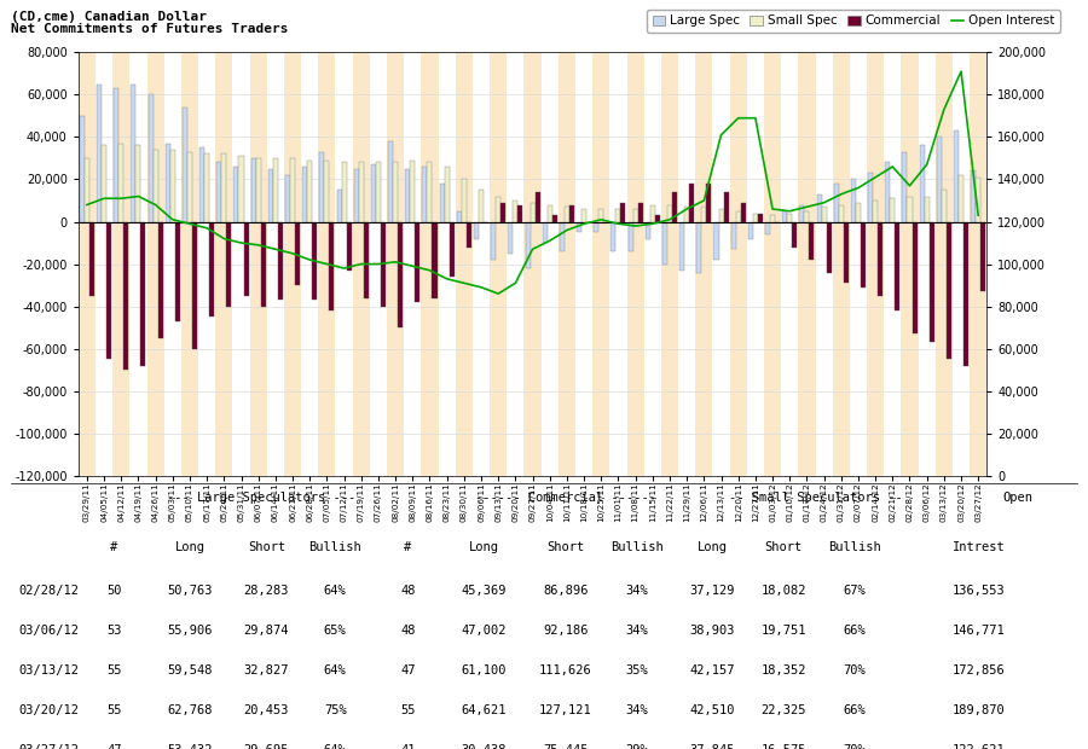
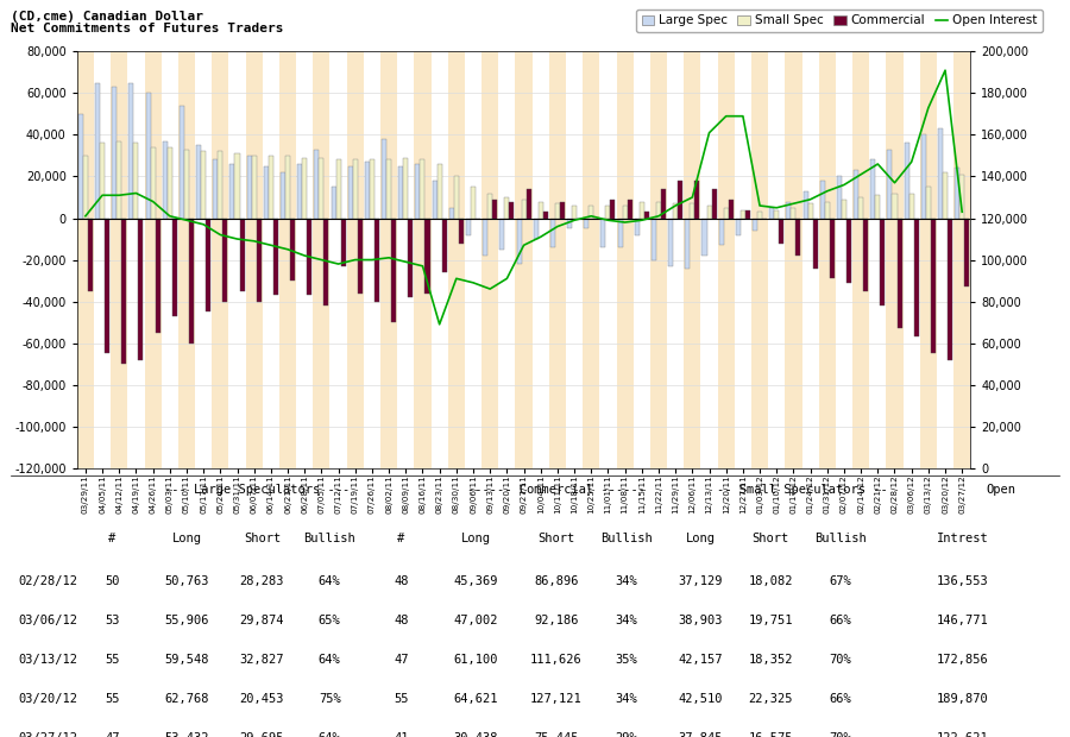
Open Interest/03/29/11: 128,000 -> 121,000
Open Interest/08/23/11: 93,000 -> 69,000
